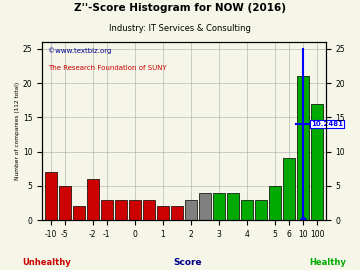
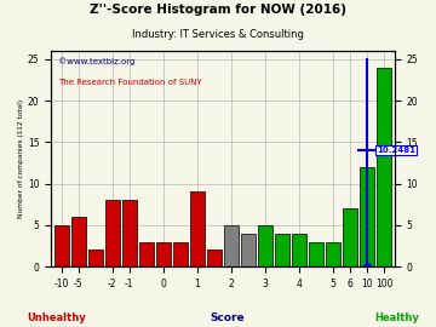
-10: 7 -> 5
-5: 5 -> 6
-2: 6 -> 8
-1: 3 -> 8
1: 2 -> 9
2: 3 -> 5
3: 4 -> 5
4: 3 -> 4
5: 5 -> 3
6: 9 -> 7
10: 21 -> 12
100: 17 -> 24
